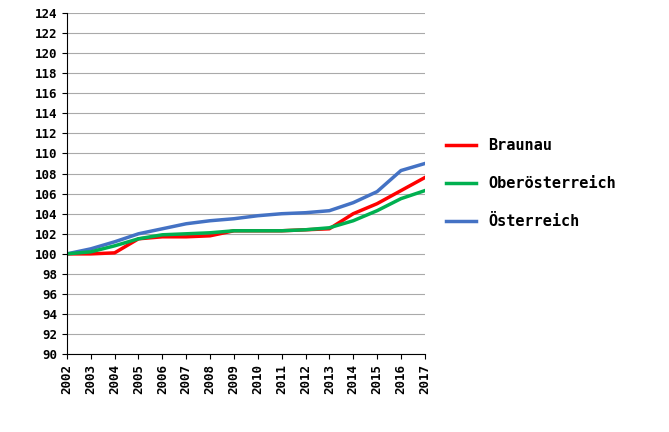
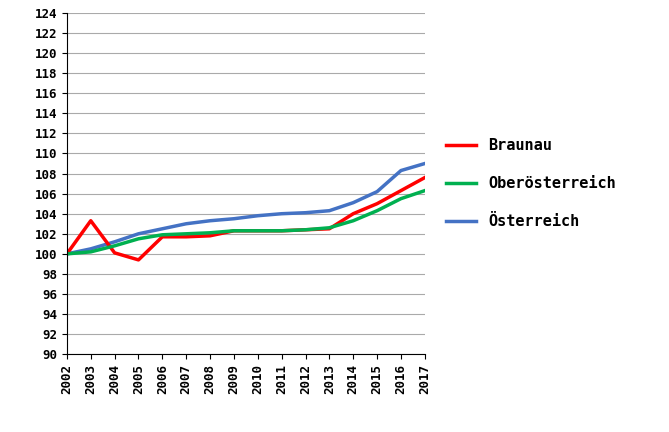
Braunau/2003: 100.0 -> 103.3
Braunau/2005: 101.5 -> 99.4
